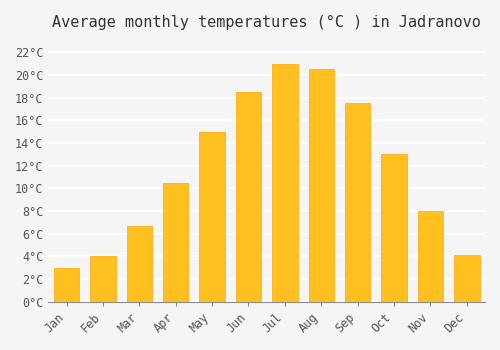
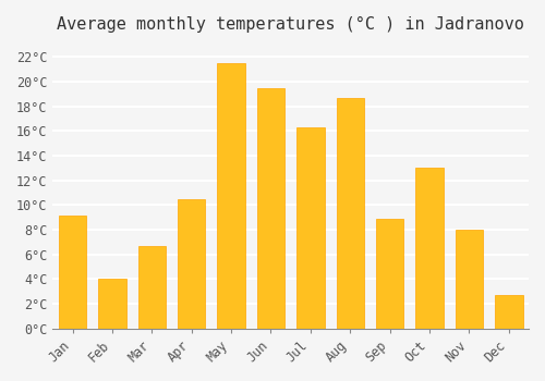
Jan: 3.0°C -> 9.1°C
May: 15.0°C -> 21.5°C
Jun: 18.5°C -> 19.5°C
Jul: 21.0°C -> 16.3°C
Aug: 20.5°C -> 18.7°C
Sep: 17.5°C -> 8.9°C
Dec: 4.1°C -> 2.7°C
